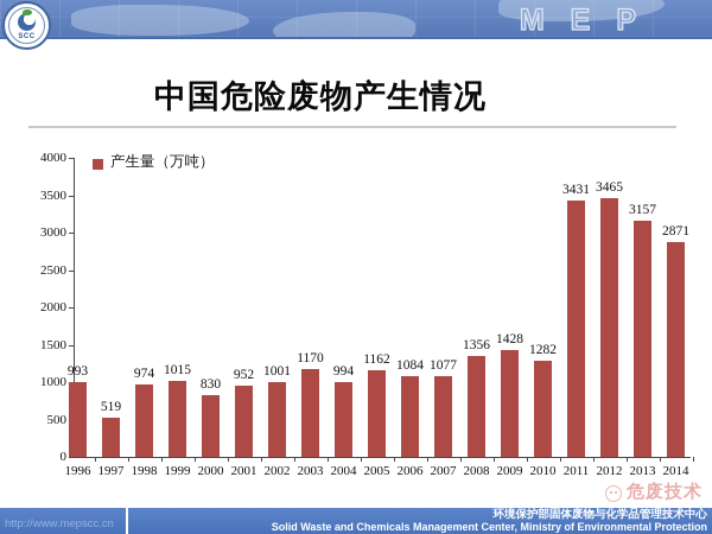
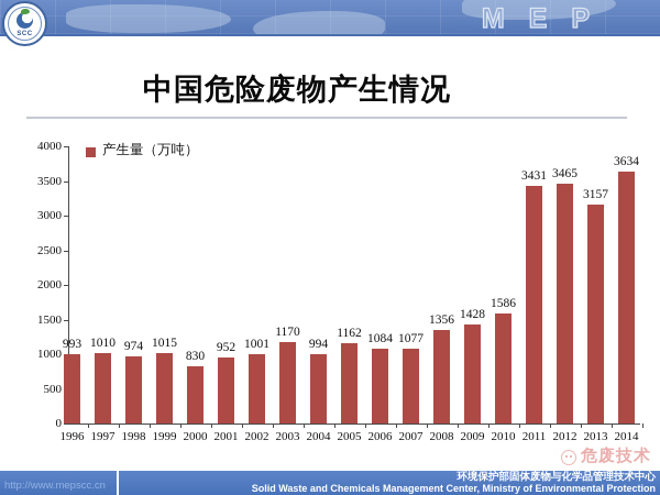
1997: 519 -> 1010
2010: 1282 -> 1586
2014: 2871 -> 3634
